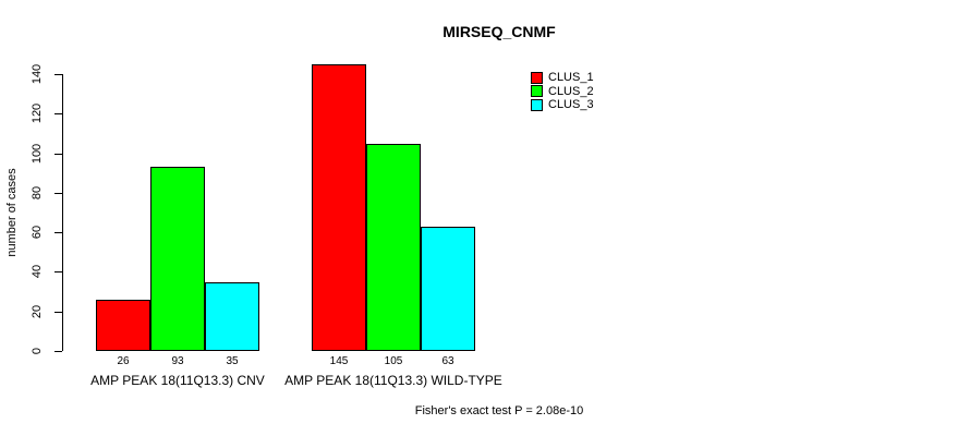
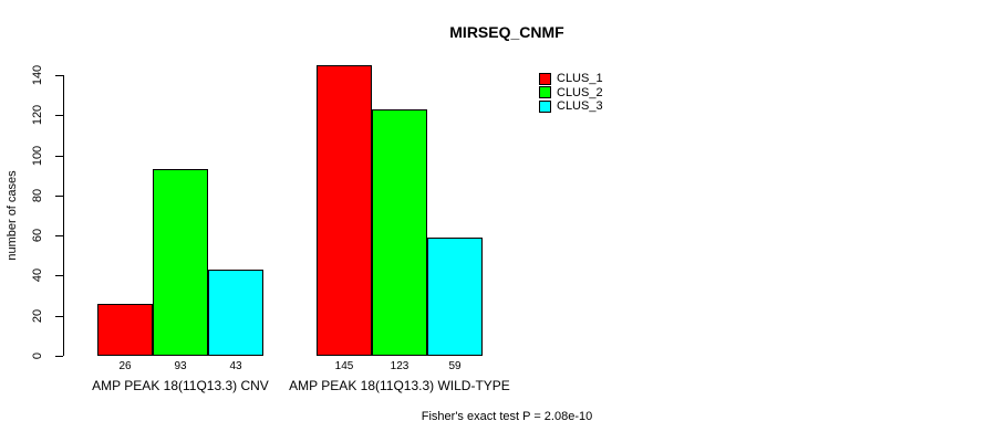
CLUS_3/AMP PEAK 18(11Q13.3) CNV: 35 -> 43
CLUS_2/AMP PEAK 18(11Q13.3) WILD-TYPE: 105 -> 123
CLUS_3/AMP PEAK 18(11Q13.3) WILD-TYPE: 63 -> 59
